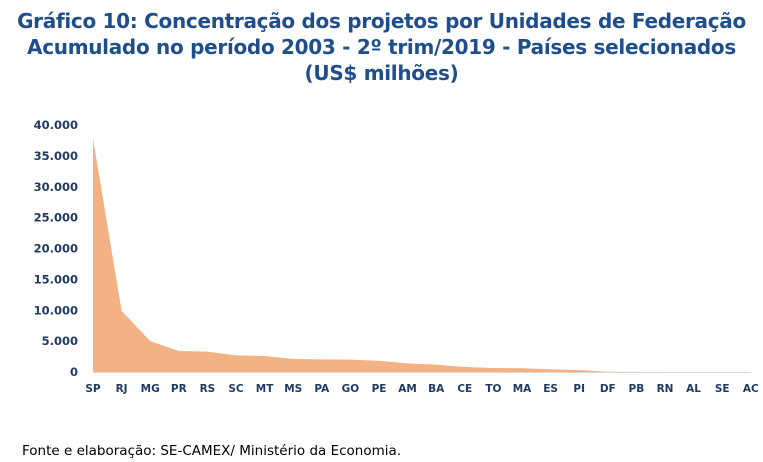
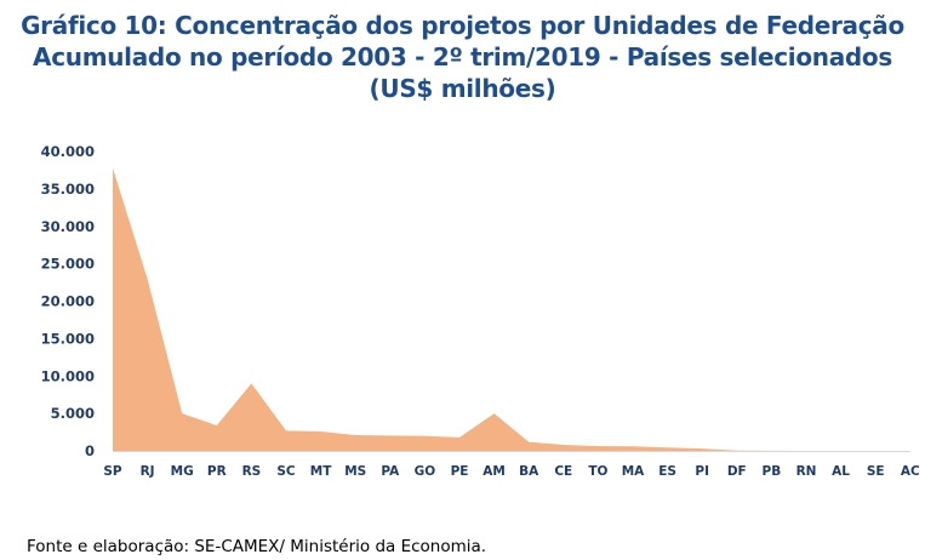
RJ: 10000 -> 23000
RS: 3000 -> 9000
AM: 1000 -> 5000
